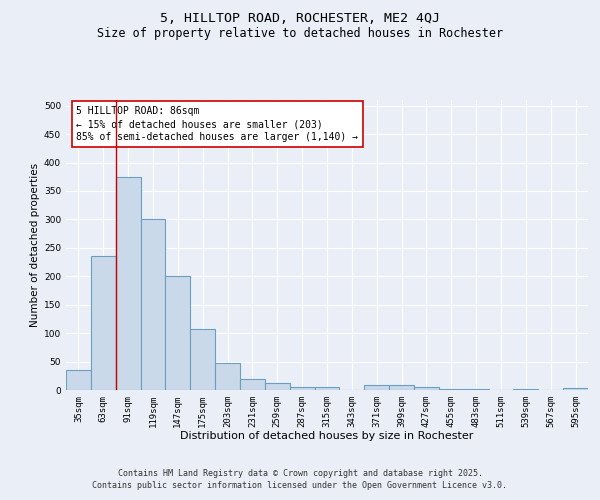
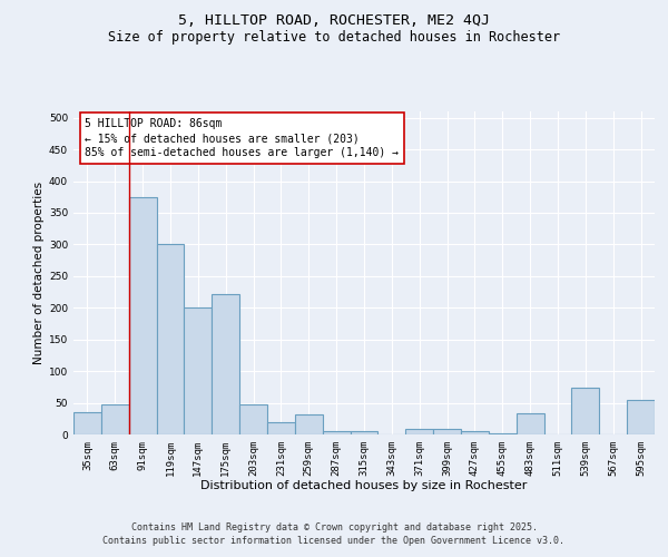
63sqm: 235 -> 48
175sqm: 107 -> 222
259sqm: 12 -> 32
483sqm: 1 -> 34
539sqm: 1 -> 74
595sqm: 3 -> 54
